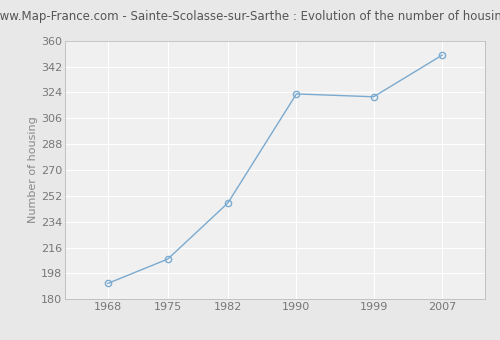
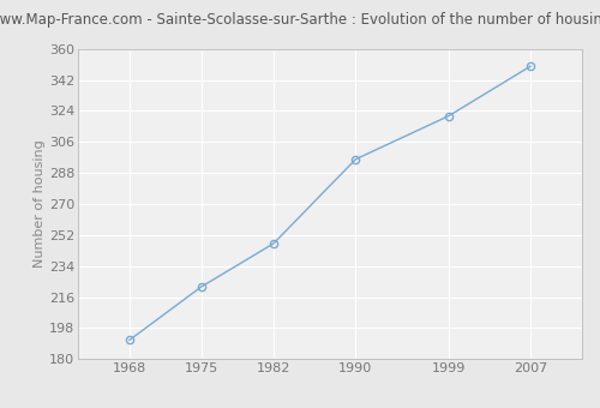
1975: 208 -> 222
1990: 323 -> 296
